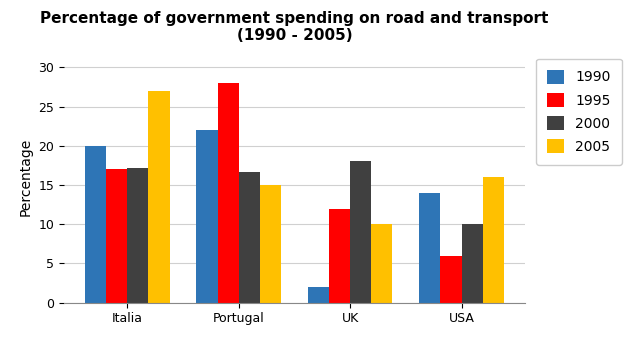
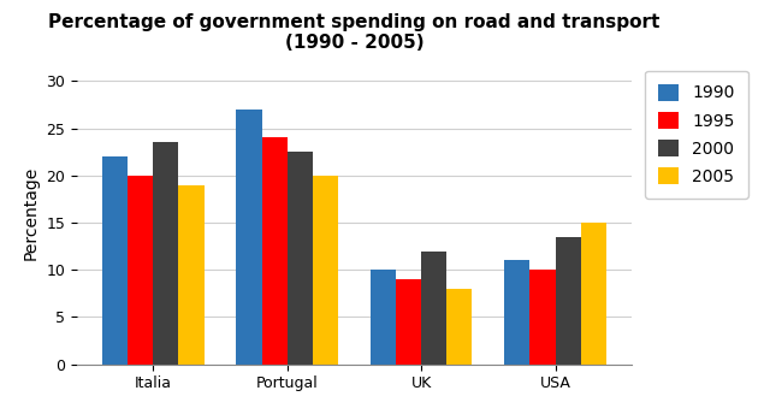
1990/Italia: 20 -> 22
1995/Italia: 17 -> 20
2000/Italia: 17.2 -> 23.5
2005/Italia: 27 -> 19
1990/Portugal: 22 -> 27
1995/Portugal: 28 -> 24
2000/Portugal: 16.6 -> 22.5
2005/Portugal: 15 -> 20
1990/UK: 2 -> 10
1995/UK: 12 -> 9
2000/UK: 18.0 -> 12.0
2005/UK: 10 -> 8
1990/USA: 14 -> 11
1995/USA: 6 -> 10
2000/USA: 10.0 -> 13.5
2005/USA: 16 -> 15
